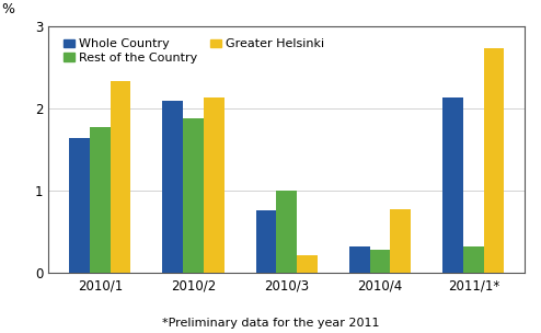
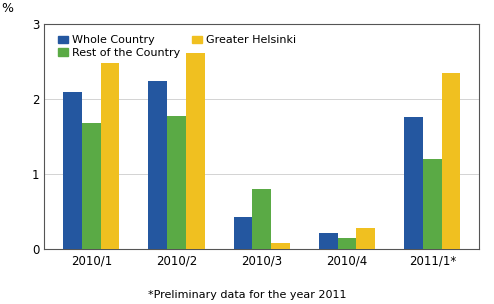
Whole Country/2010/1: 1.64 -> 2.10
Rest of the Country/2010/1: 1.78 -> 1.68
Greater Helsinki/2010/1: 2.34 -> 2.48
Whole Country/2010/2: 2.10 -> 2.25
Rest of the Country/2010/2: 1.88 -> 1.78
Greater Helsinki/2010/2: 2.14 -> 2.62
Whole Country/2010/3: 0.76 -> 0.43
Rest of the Country/2010/3: 1.00 -> 0.80
Greater Helsinki/2010/3: 0.22 -> 0.09
Whole Country/2010/4: 0.32 -> 0.22
Rest of the Country/2010/4: 0.28 -> 0.15
Greater Helsinki/2010/4: 0.78 -> 0.29
Whole Country/2011/1*: 2.14 -> 1.77
Rest of the Country/2011/1*: 0.32 -> 1.20
Greater Helsinki/2011/1*: 2.74 -> 2.35
